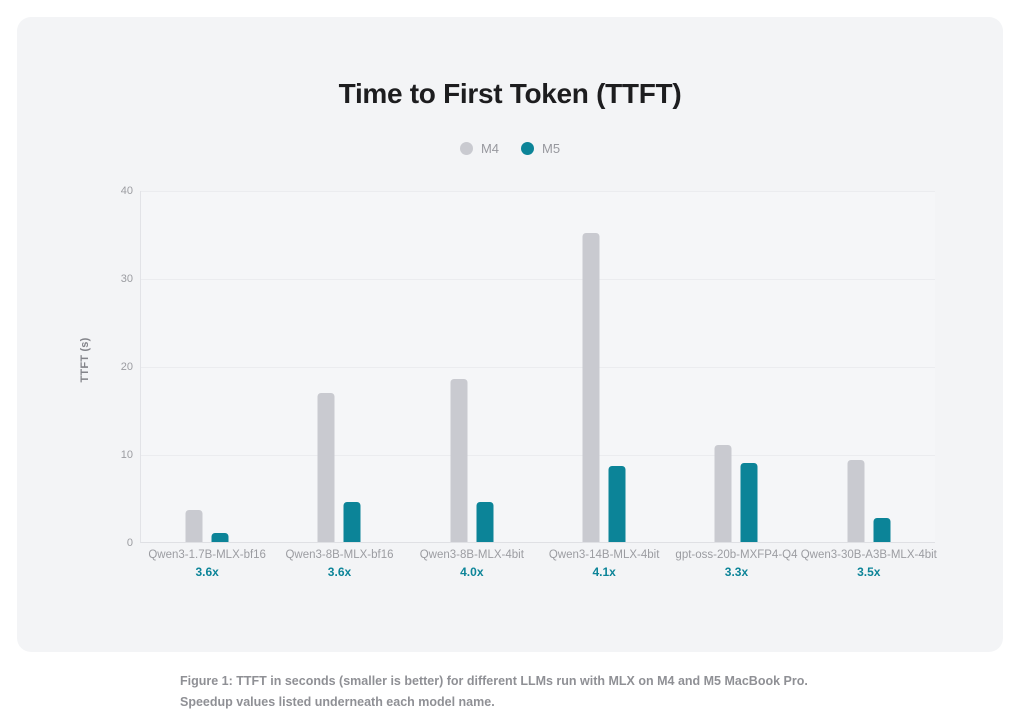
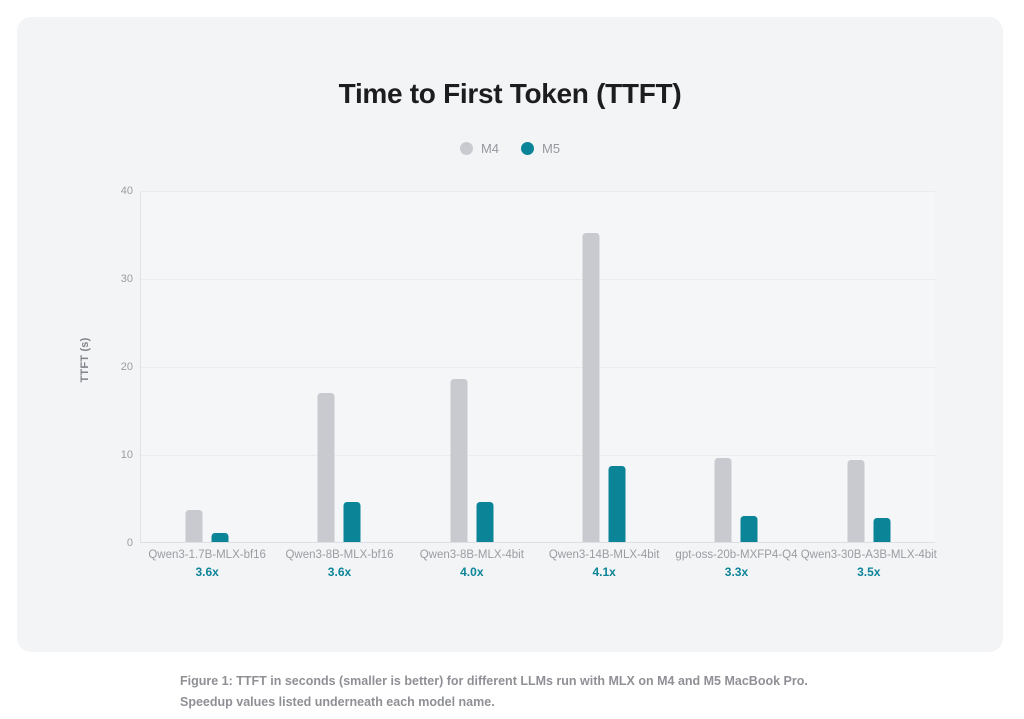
M4/gpt-oss-20b-MXFP4-Q4: 11 -> 10
M5/gpt-oss-20b-MXFP4-Q4: 9 -> 3
